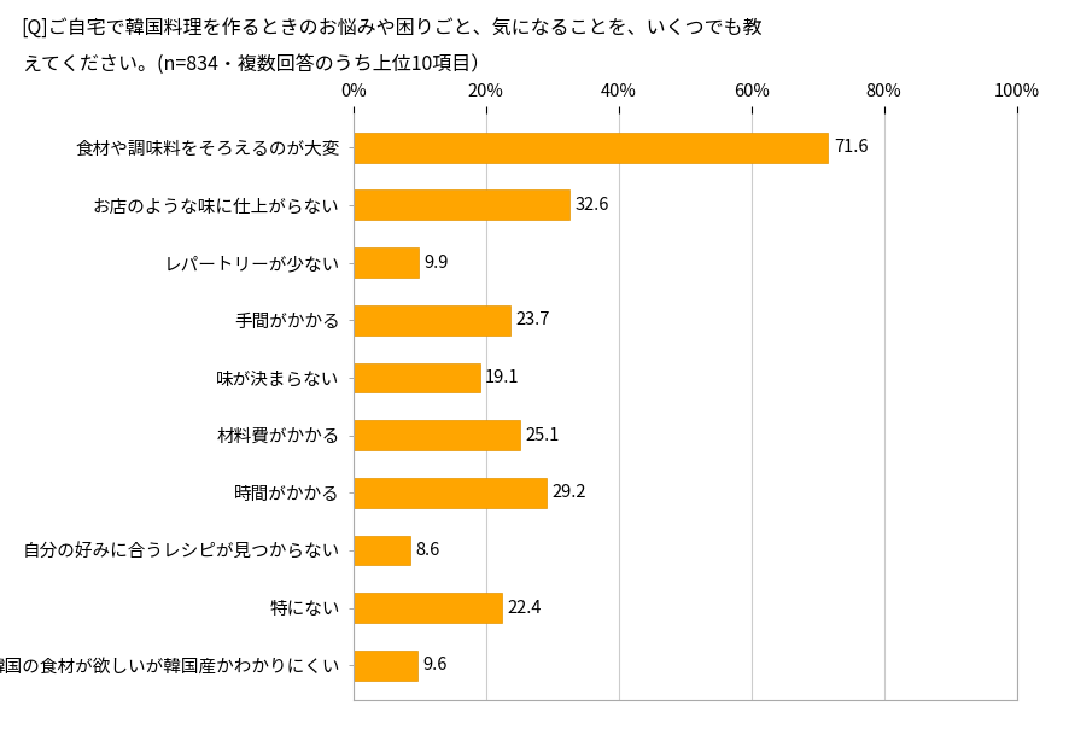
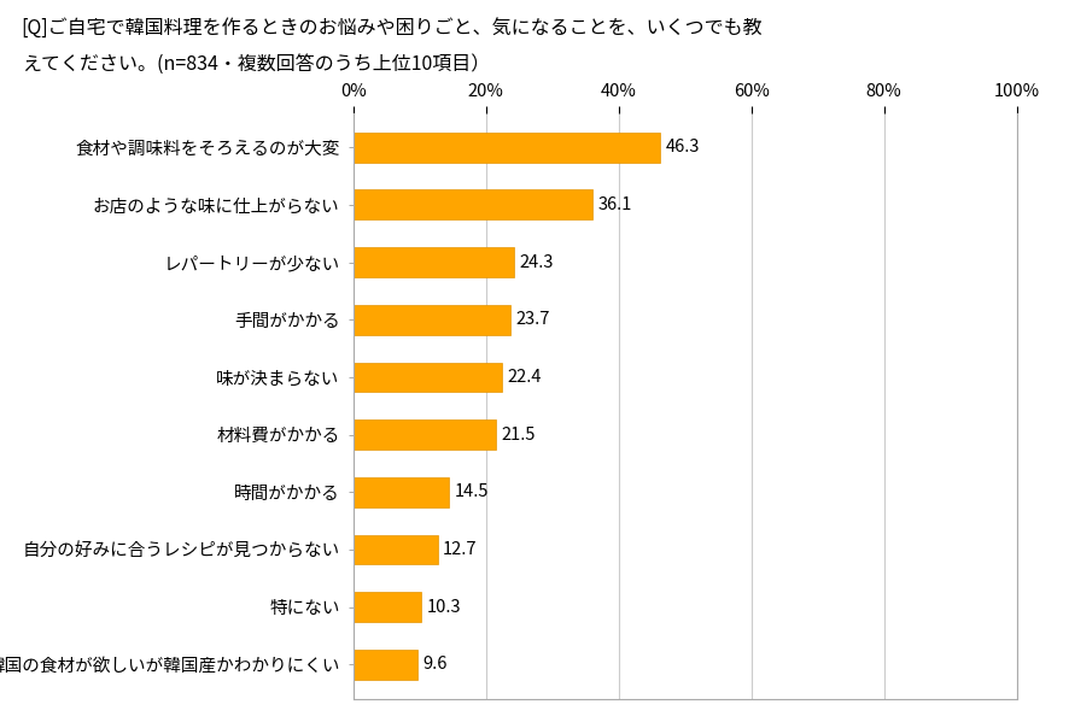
食材や調味料をそろえるのが大変: 71.6 -> 46.3
お店のような味に仕上がらない: 32.6 -> 36.1
レパートリーが少ない: 9.9 -> 24.3
味が決まらない: 19.1 -> 22.4
材料費がかかる: 25.1 -> 21.5
時間がかかる: 29.2 -> 14.5
自分の好みに合うレシピが見つからない: 8.6 -> 12.7
特にない: 22.4 -> 10.3
